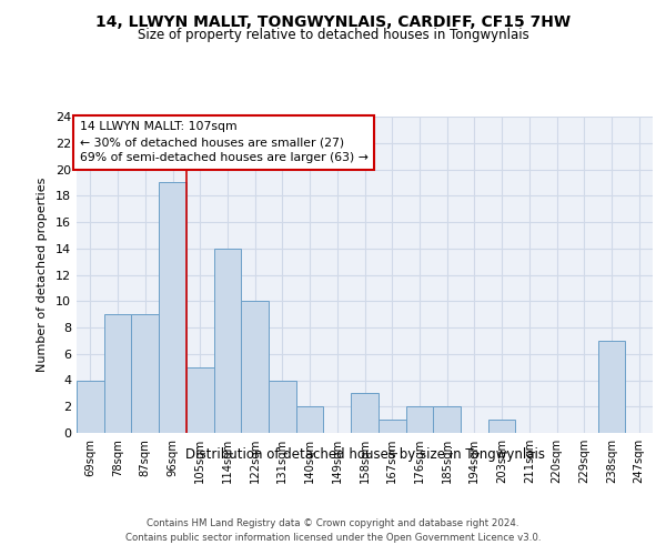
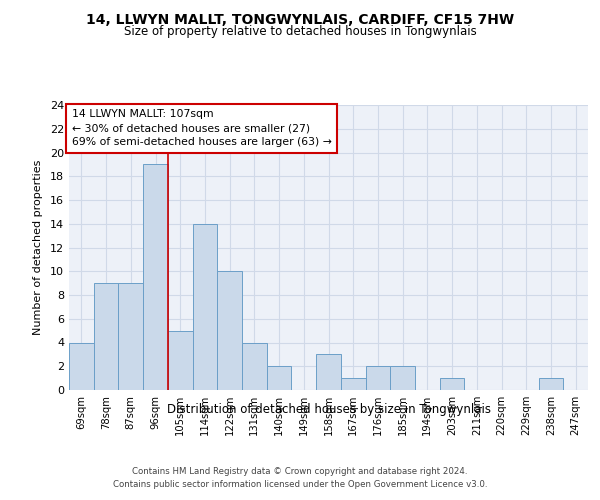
238sqm: 7 -> 1
